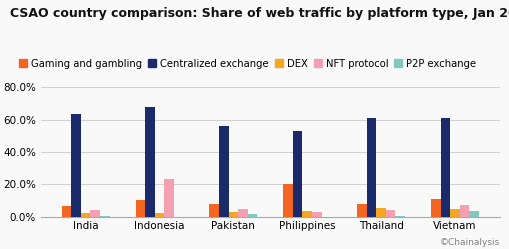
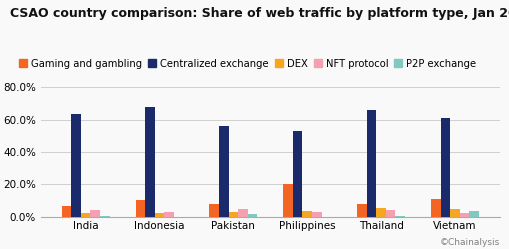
NFT protocol/Indonesia: 23% -> 3%
Centralized exchange/Thailand: 61% -> 66%
NFT protocol/Vietnam: 7% -> 2%
